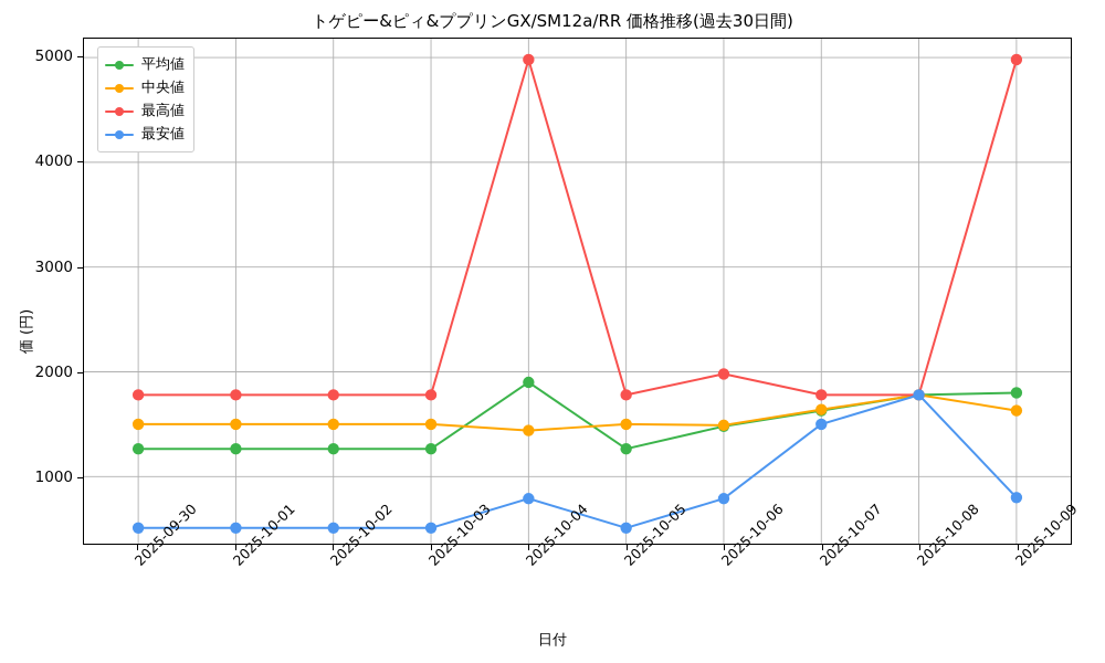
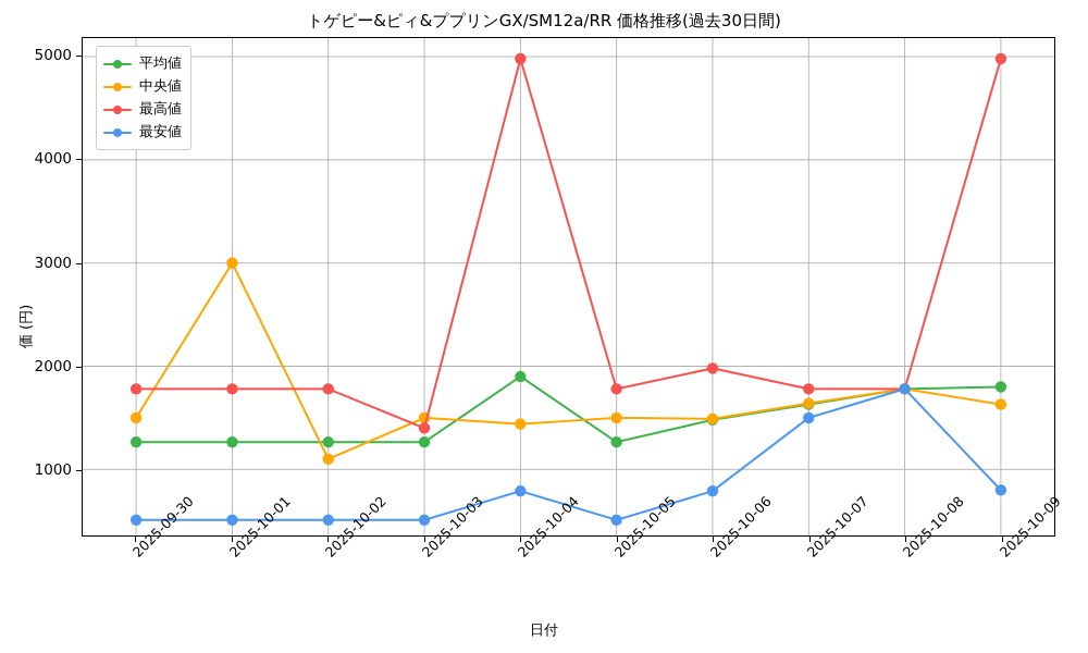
中央値/2025-10-01: 1500 -> 3000
中央値/2025-10-02: 1500 -> 1100
最高値/2025-10-03: 1800 -> 1400
